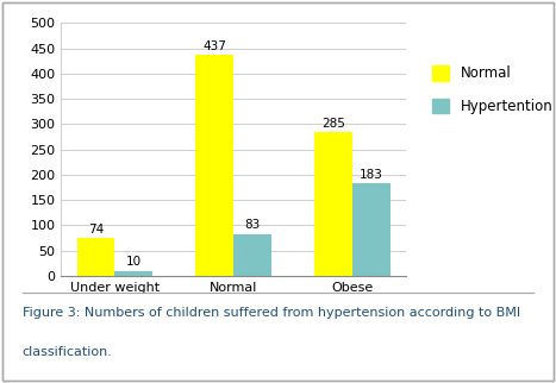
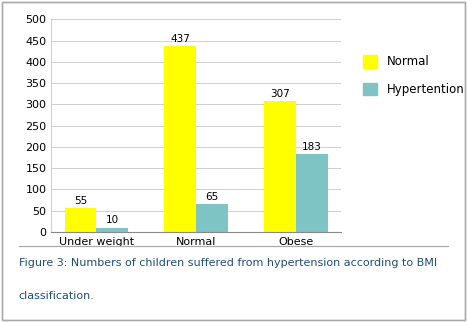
Normal/Under weight: 74 -> 55
Hypertention/Normal: 83 -> 65
Normal/Obese: 285 -> 307
